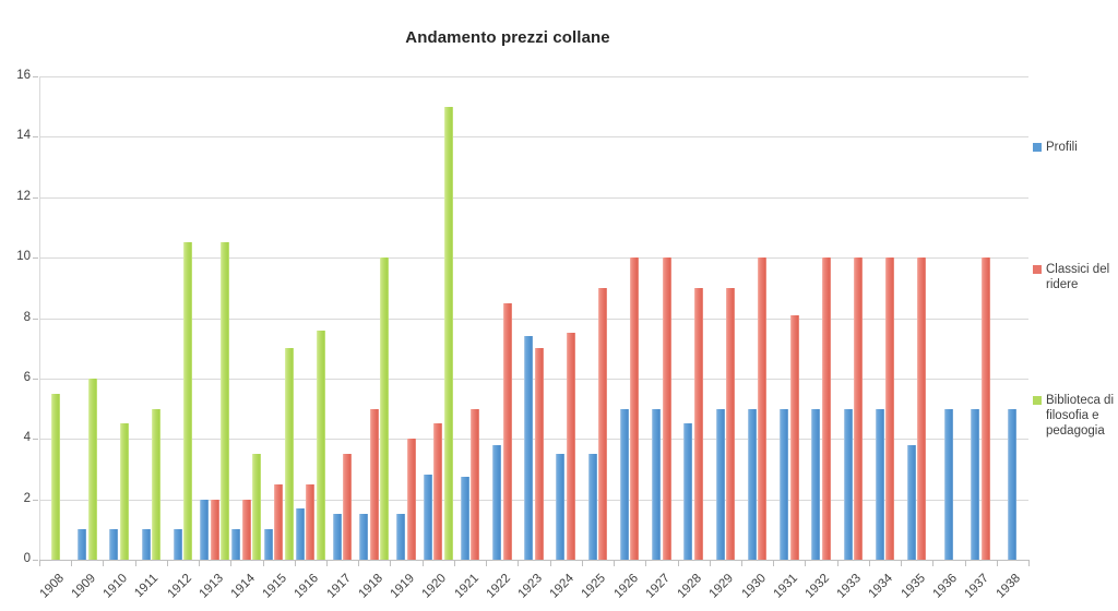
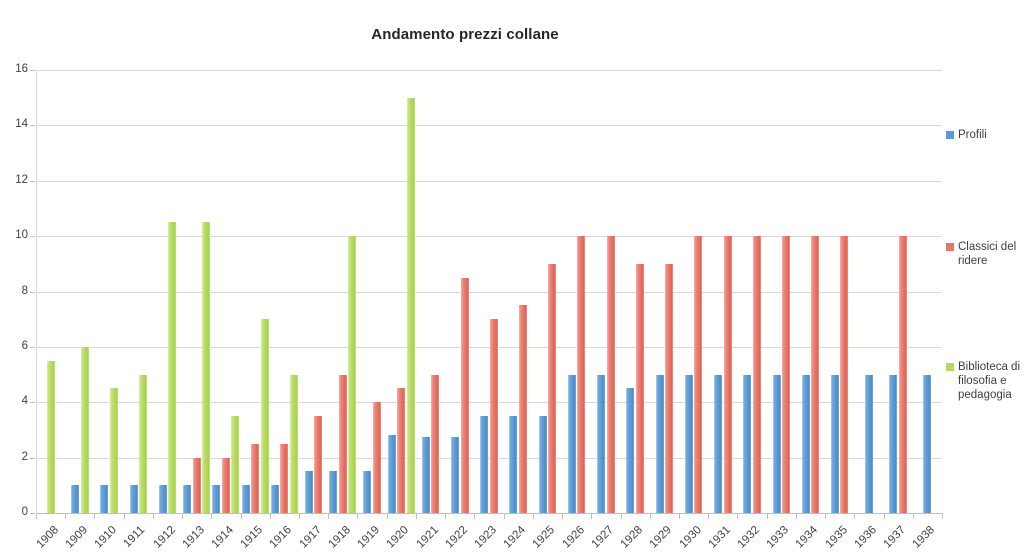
Profili/1913: 2.0 -> 1.0
Profili/1916: 1.7 -> 1.0
Biblioteca di filosofia e pedagogia/1916: 7.6 -> 5.0
Profili/1922: 3.8 -> 2.8
Profili/1923: 7.4 -> 3.5
Classici del ridere/1931: 8.1 -> 10.0
Profili/1935: 3.8 -> 5.0
